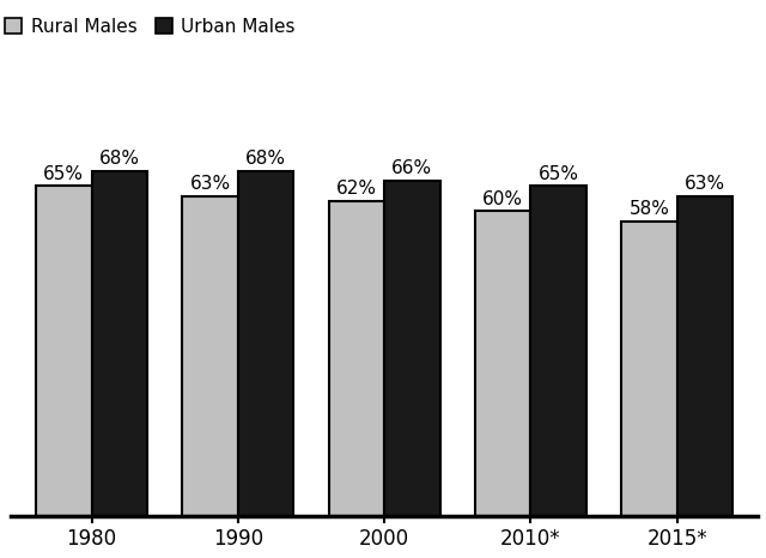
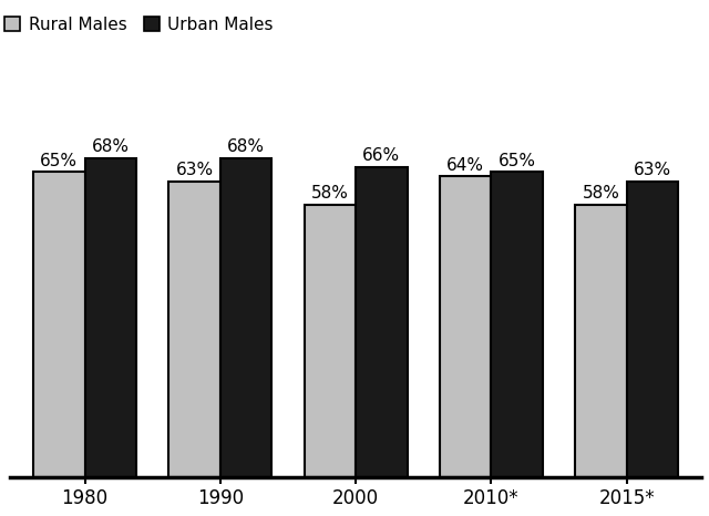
Rural Males/2000: 62% -> 58%
Rural Males/2010*: 60% -> 64%
